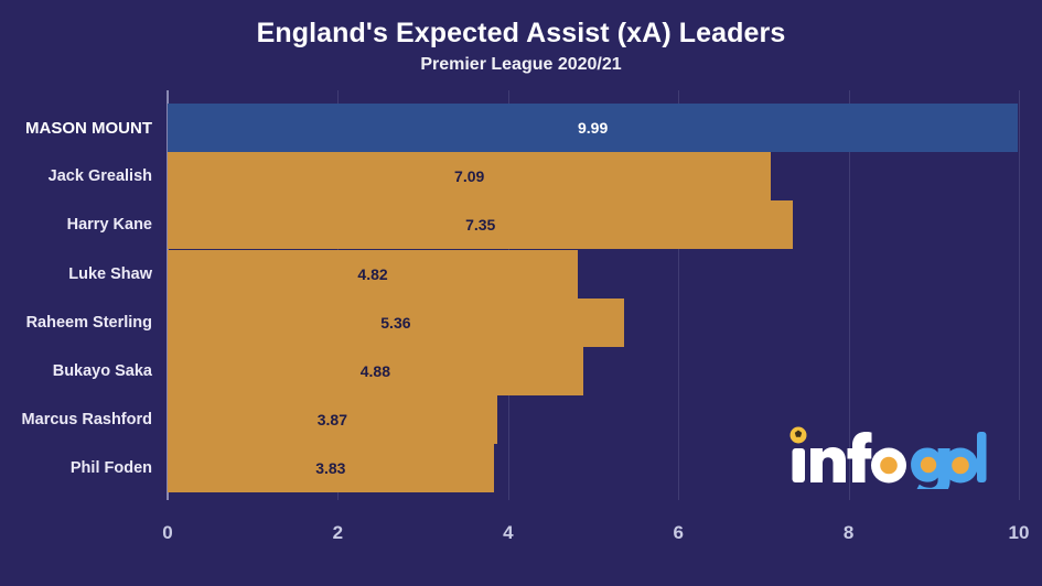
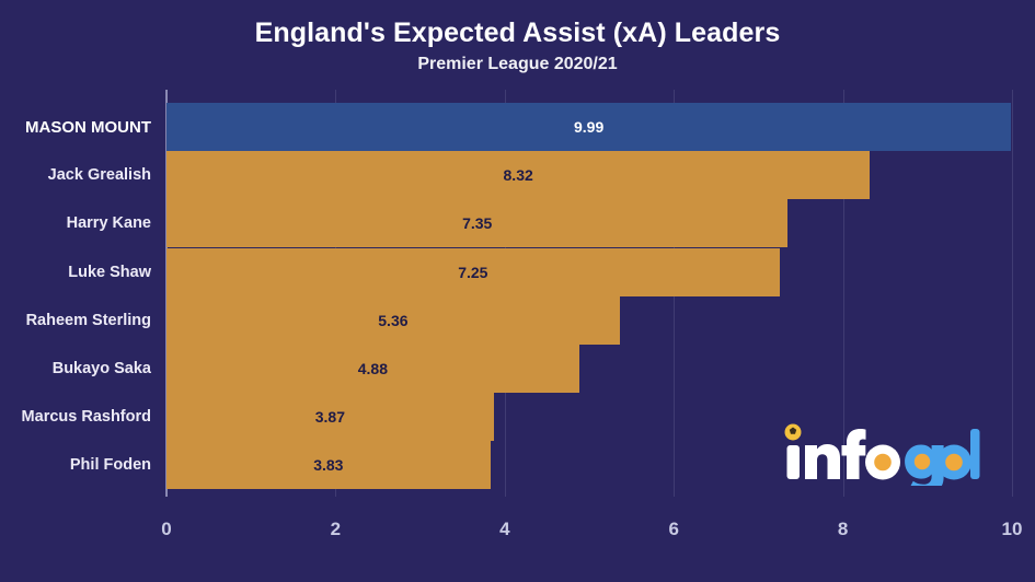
Jack Grealish: 7.09 -> 8.32
Luke Shaw: 4.82 -> 7.25
